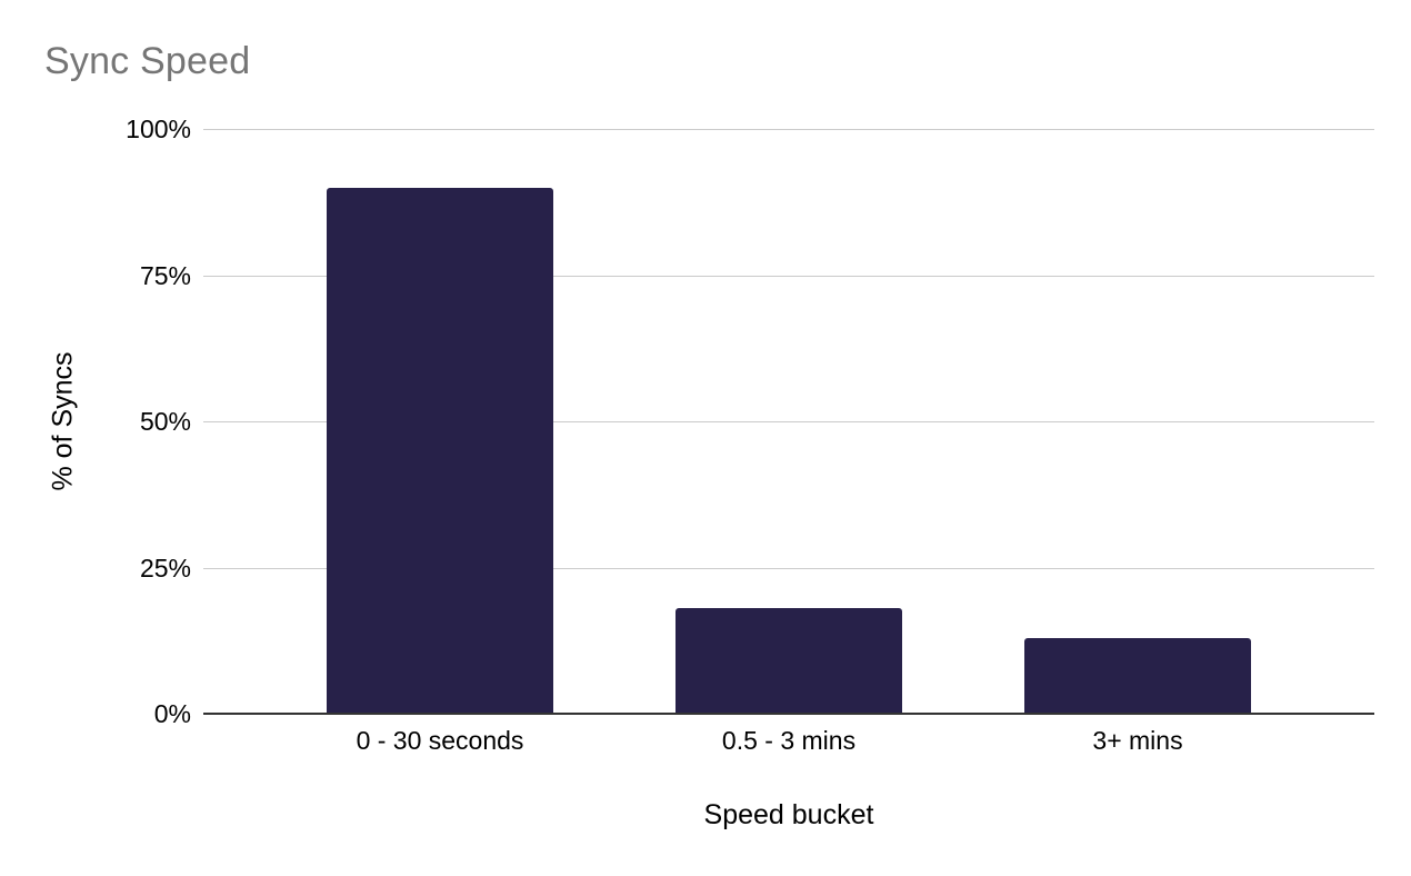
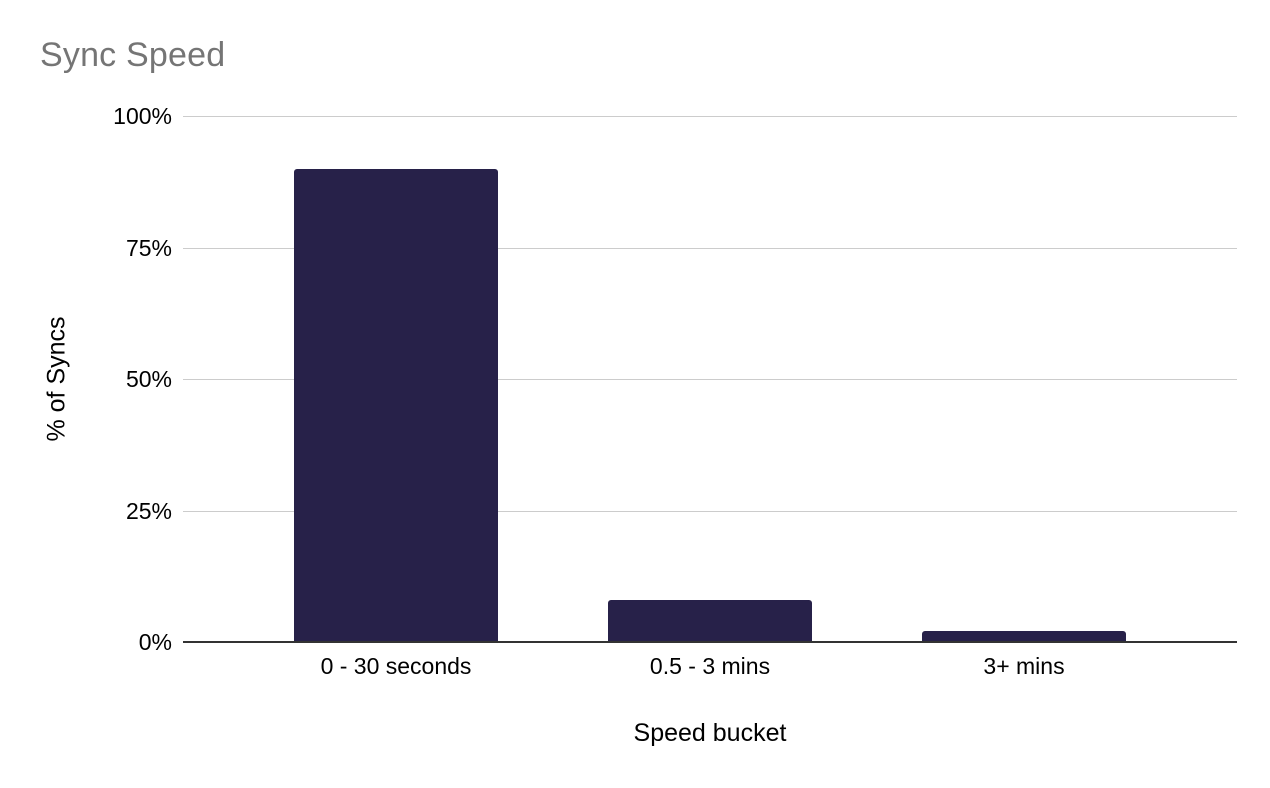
0.5 - 3 mins: 18% -> 8%
3+ mins: 13% -> 2%
